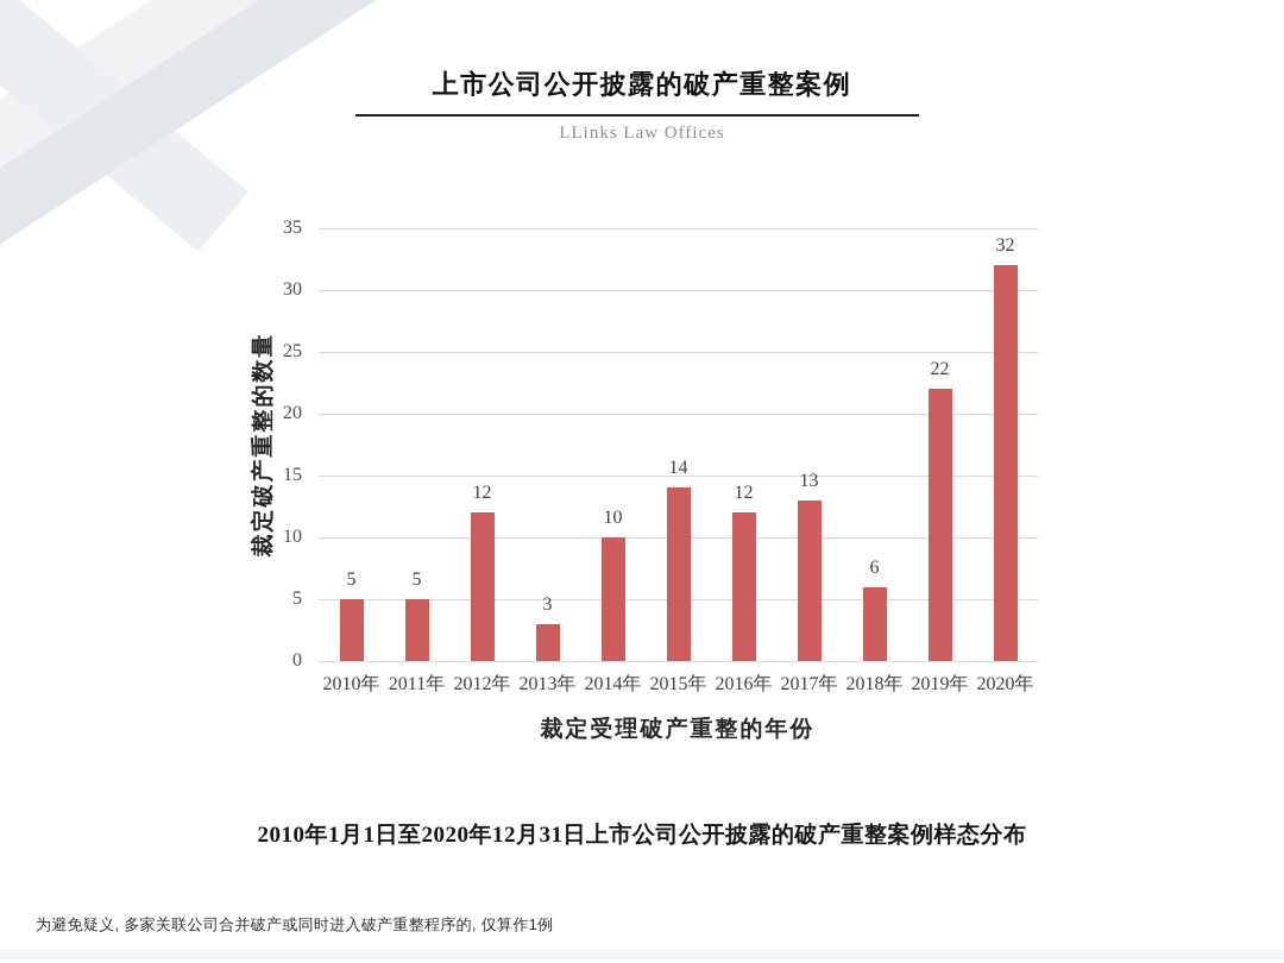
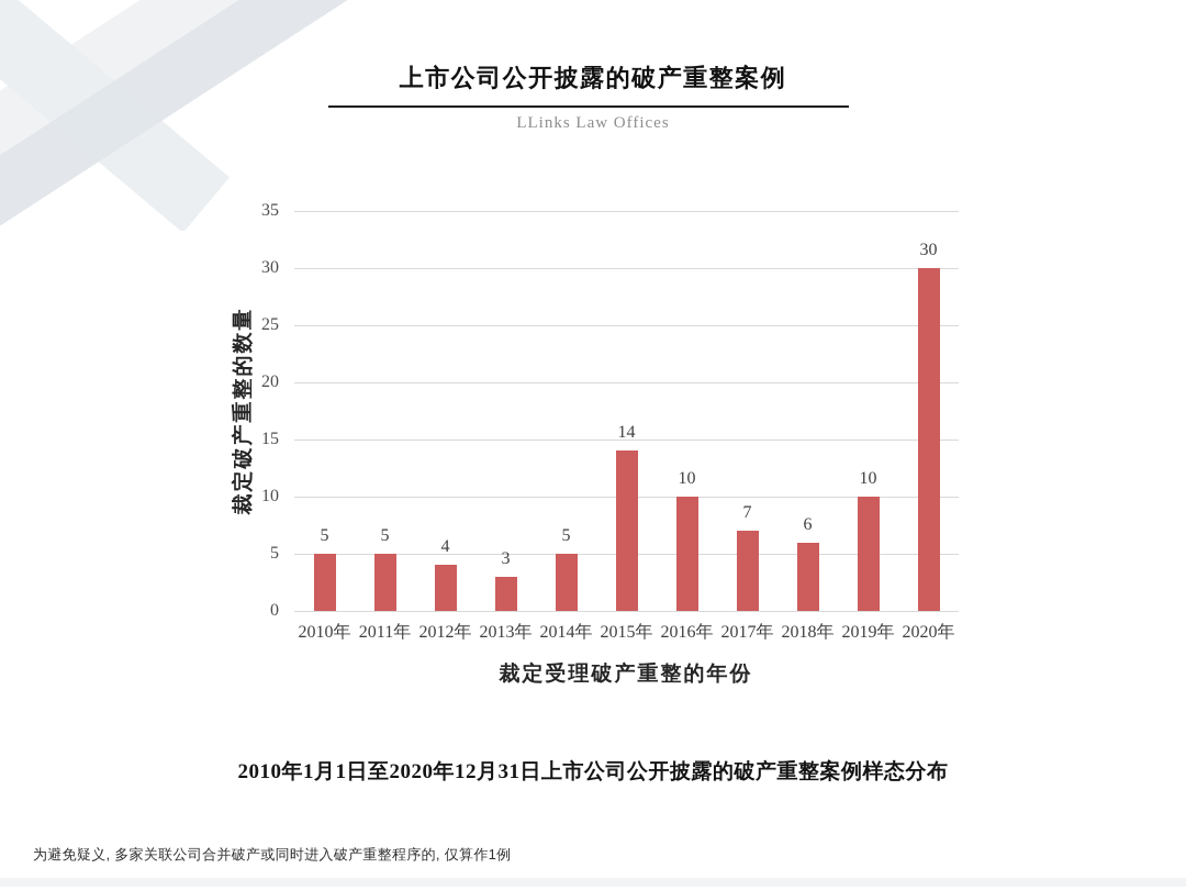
2012年: 12 -> 4
2014年: 10 -> 5
2016年: 12 -> 10
2017年: 13 -> 7
2019年: 22 -> 10
2020年: 32 -> 30
